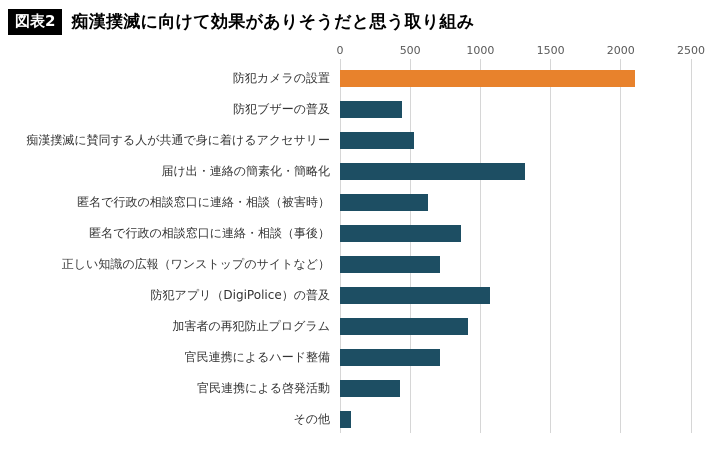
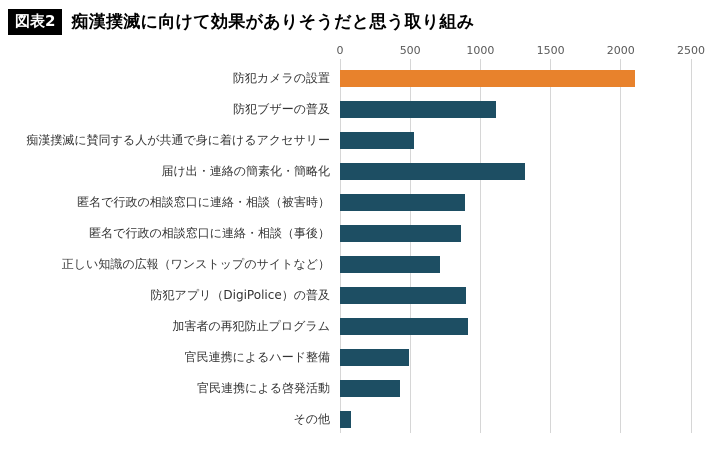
防犯ブザーの普及: 440 -> 1110
匿名で行政の相談窓口に連絡・相談（被害時）: 630 -> 890
防犯アプリ（DigiPolice）の普及: 1070 -> 900
官民連携によるハード整備: 710 -> 490
